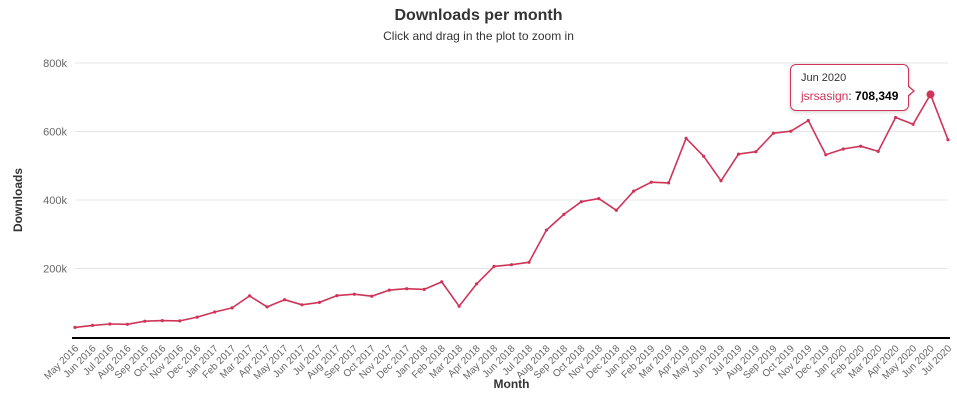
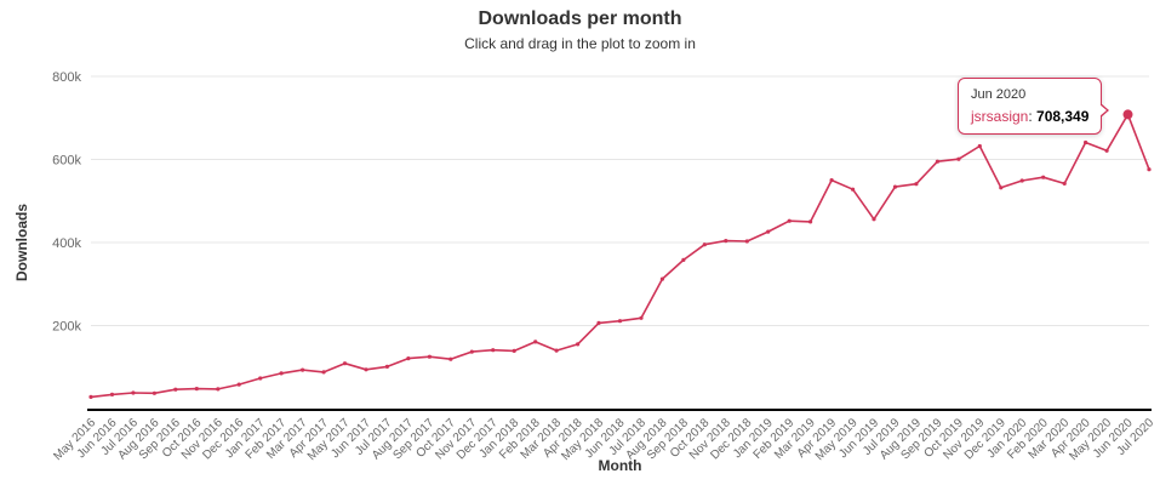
Mar 2017: 120k -> 90k
Mar 2018: 90k -> 140k
Dec 2018: 370k -> 400k
Apr 2019: 580k -> 550k
